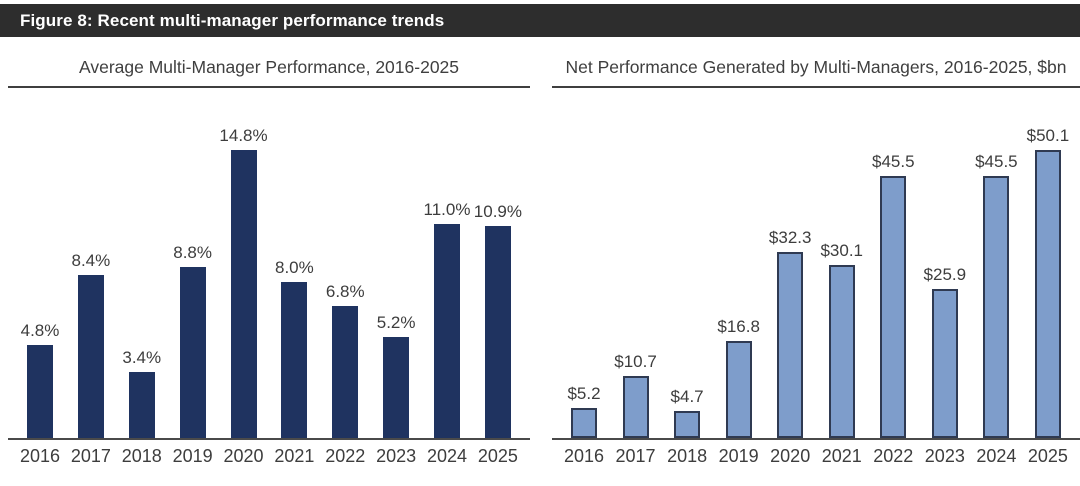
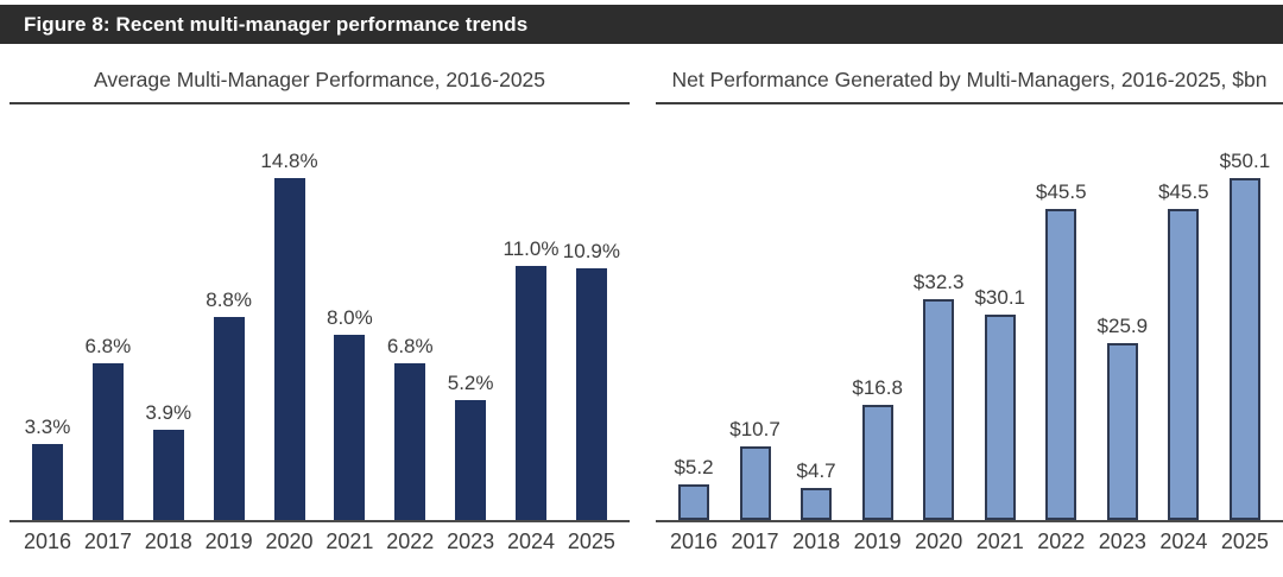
Average Multi-Manager Performance, 2016-2025/2016: 4.8% -> 3.3%
Average Multi-Manager Performance, 2016-2025/2017: 8.4% -> 6.8%
Average Multi-Manager Performance, 2016-2025/2018: 3.4% -> 3.9%
